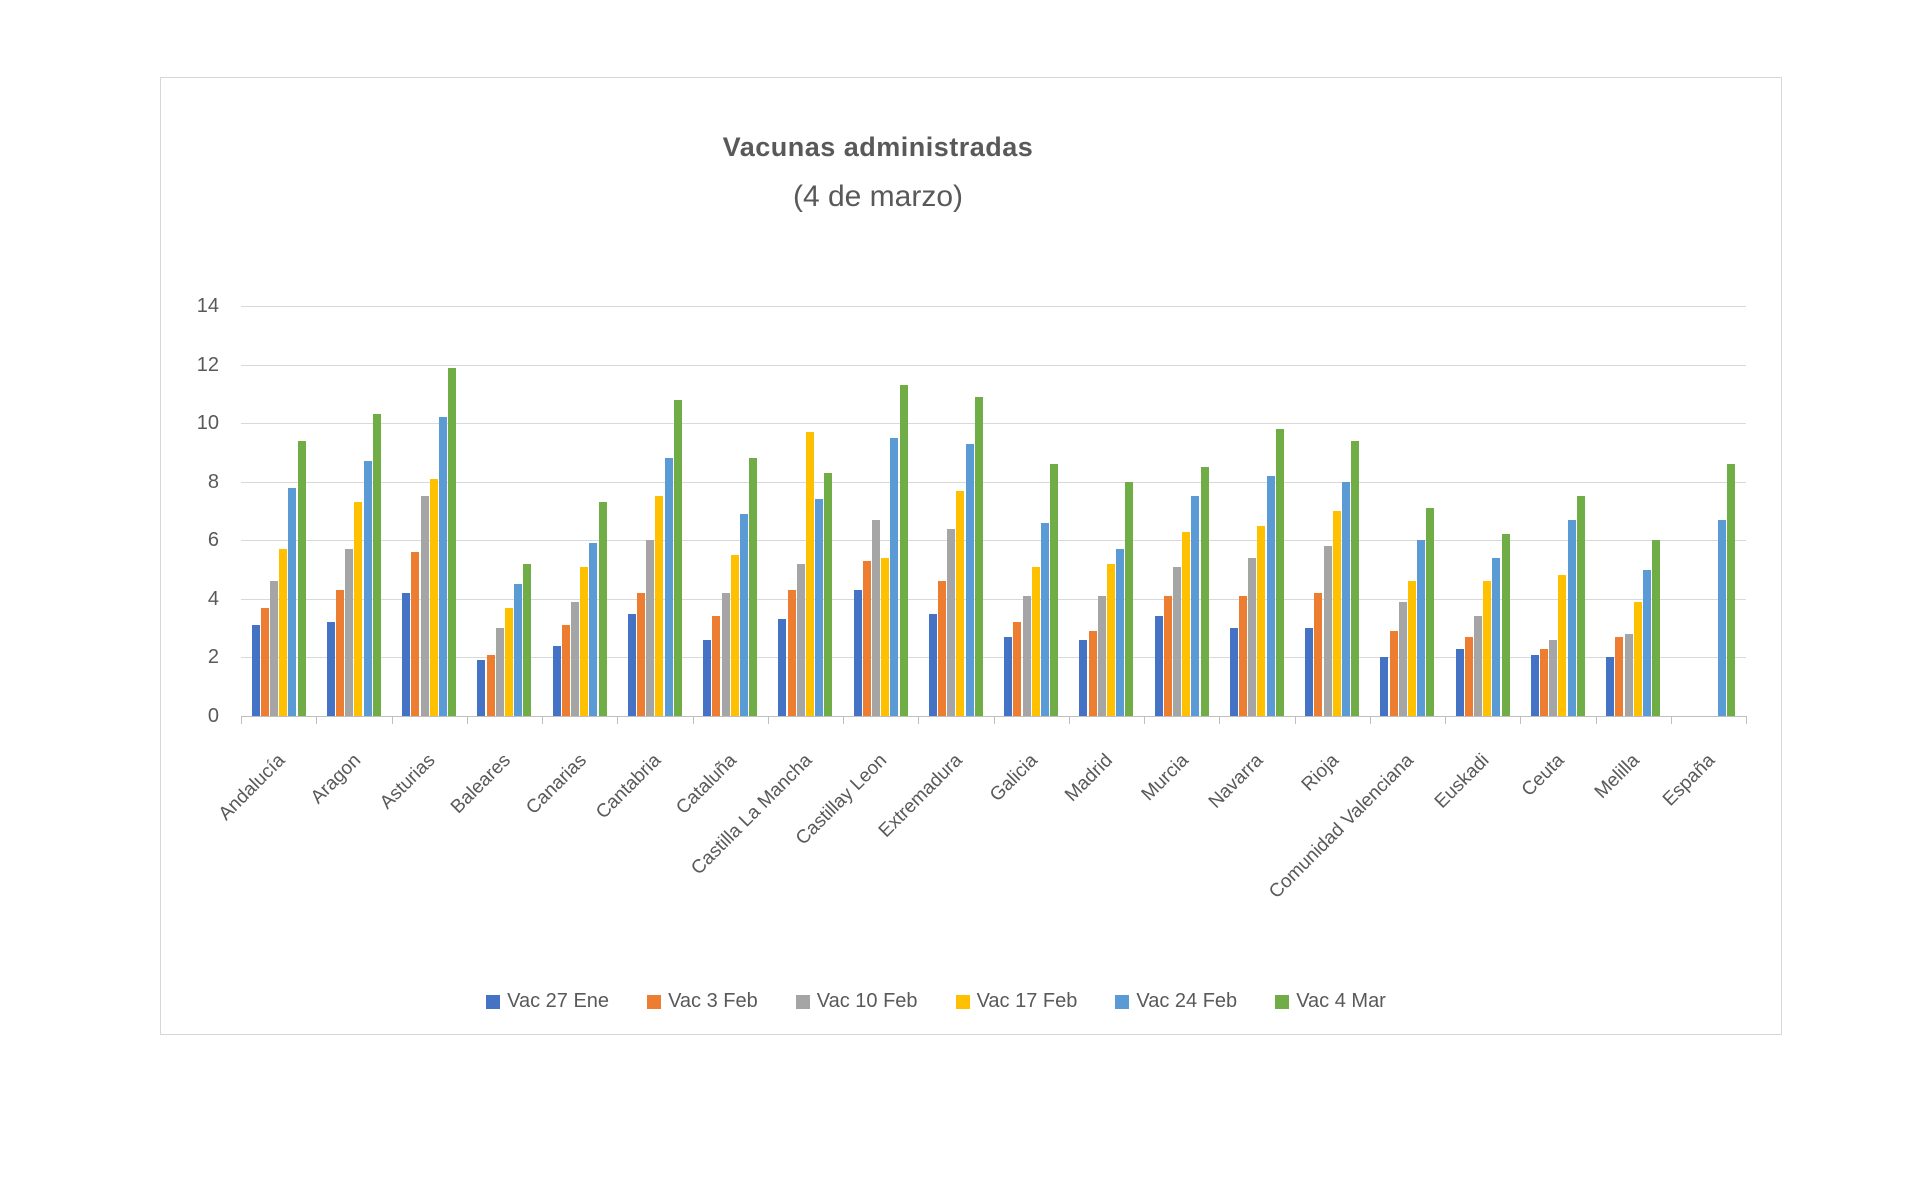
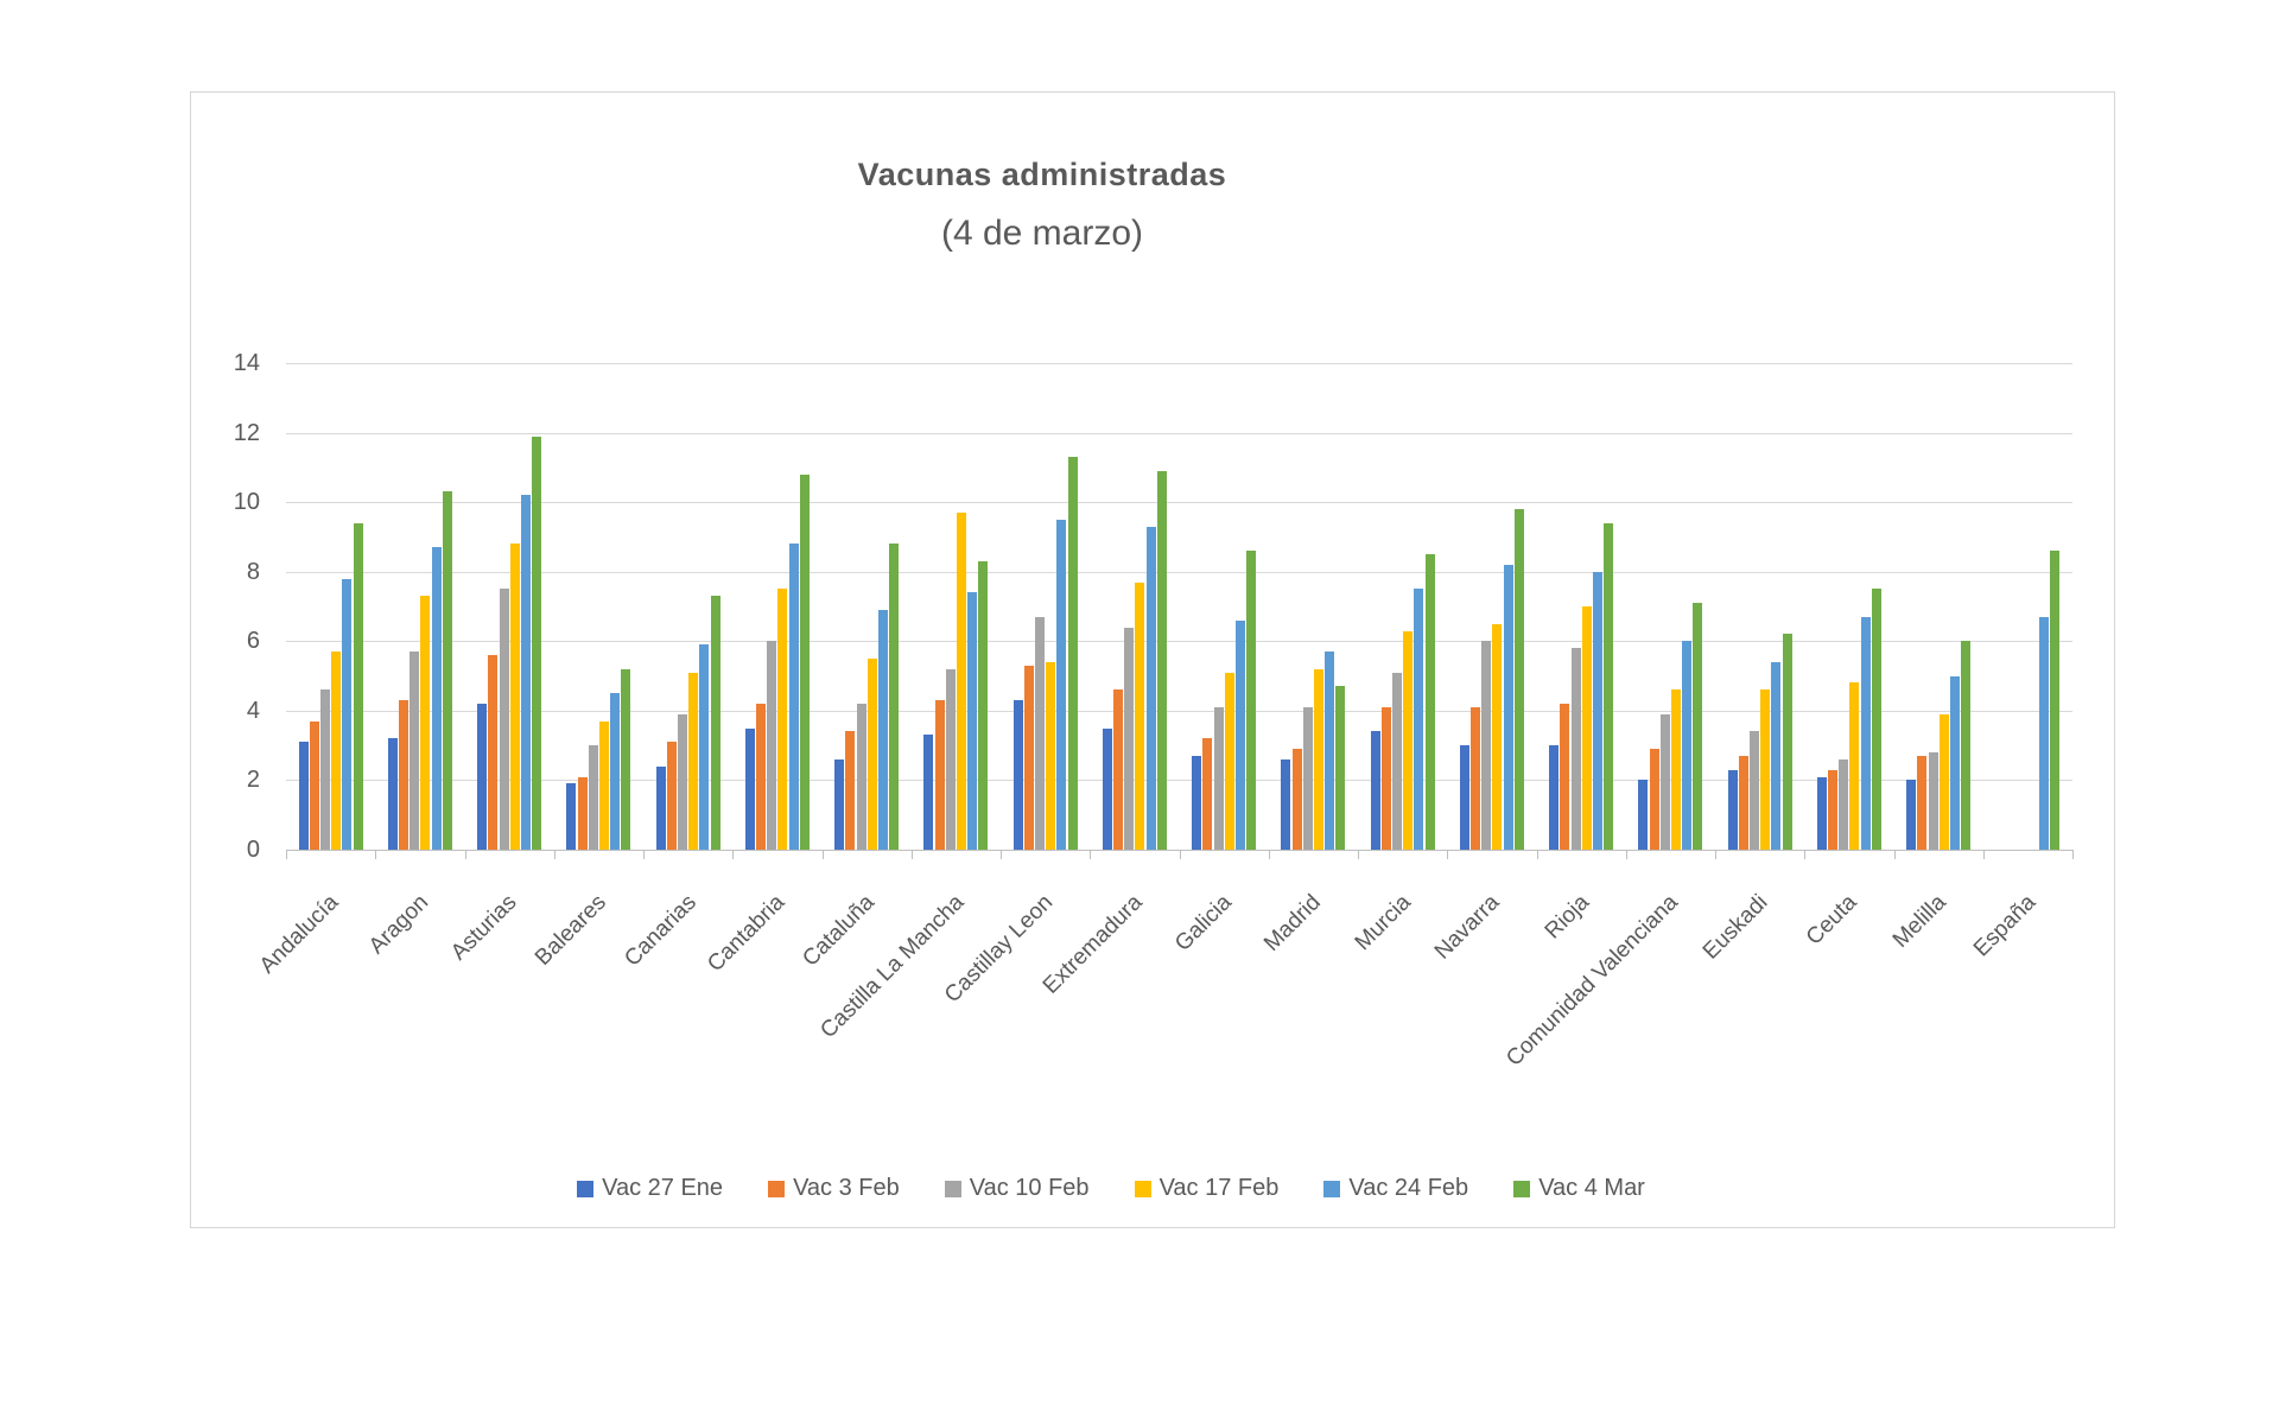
Vac 17 Feb/Asturias: 8.1 -> 8.8
Vac 4 Mar/Madrid: 8.0 -> 4.7
Vac 10 Feb/Navarra: 5.4 -> 6.0
